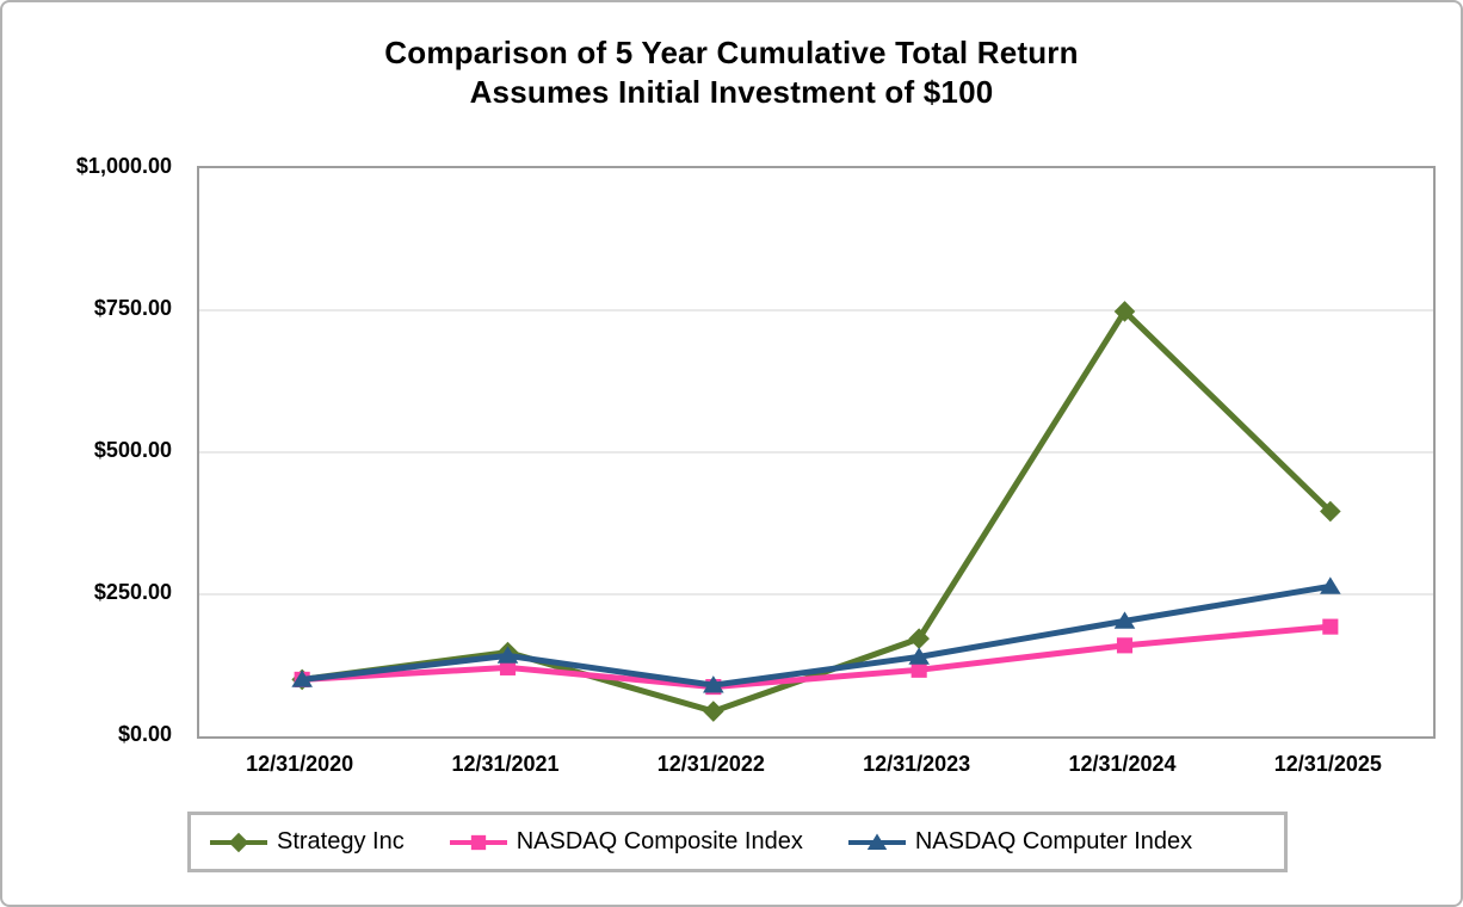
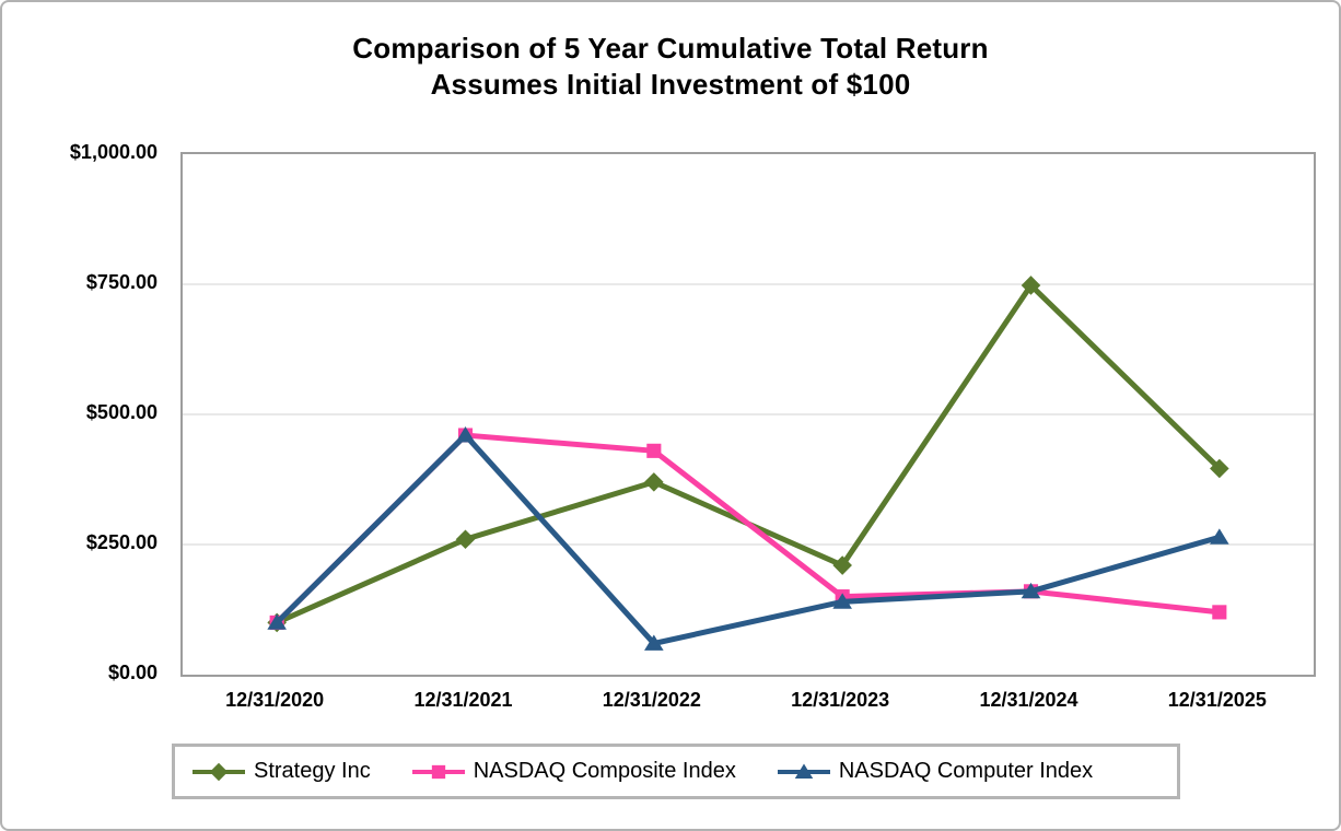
Strategy Inc/12/31/2021: $150 -> $260
NASDAQ Composite Index/12/31/2021: $120 -> $460
NASDAQ Computer Index/12/31/2021: $140 -> $460
Strategy Inc/12/31/2022: $40 -> $370
NASDAQ Composite Index/12/31/2022: $90 -> $430
NASDAQ Computer Index/12/31/2022: $90 -> $60
Strategy Inc/12/31/2023: $170 -> $210
NASDAQ Composite Index/12/31/2023: $120 -> $150
NASDAQ Computer Index/12/31/2024: $200 -> $160
NASDAQ Composite Index/12/31/2025: $190 -> $120
